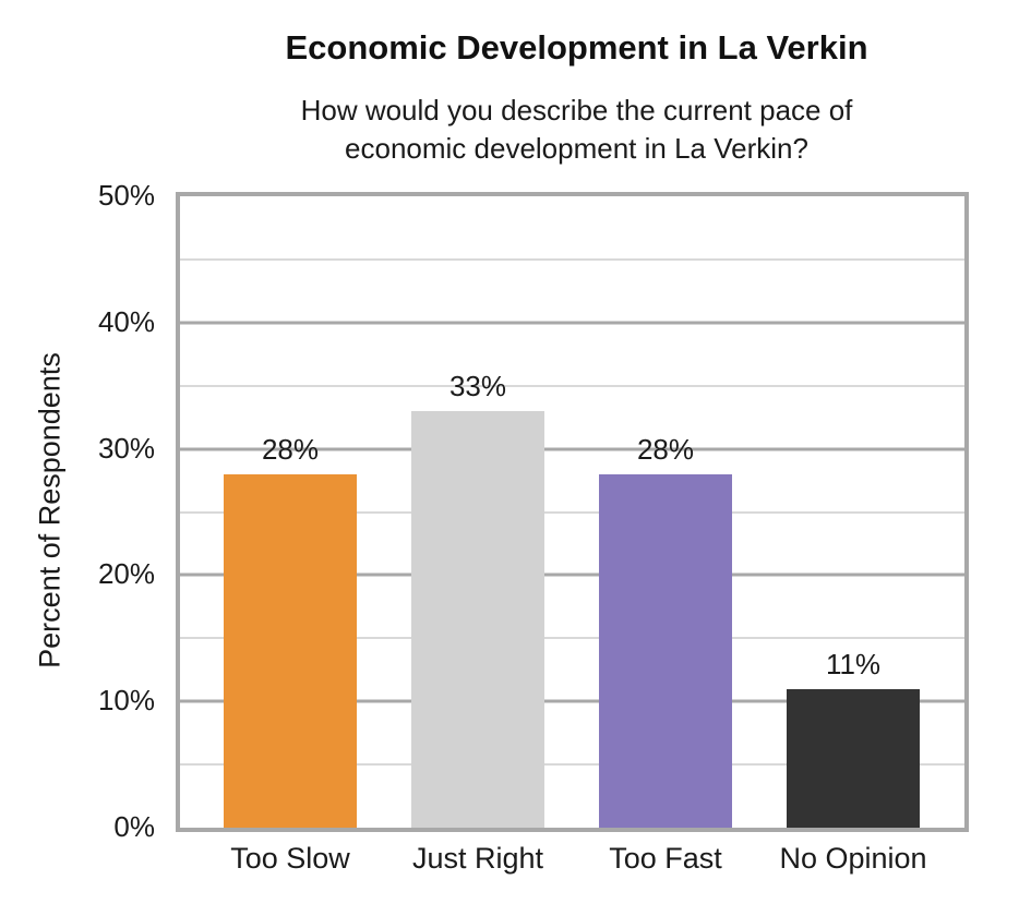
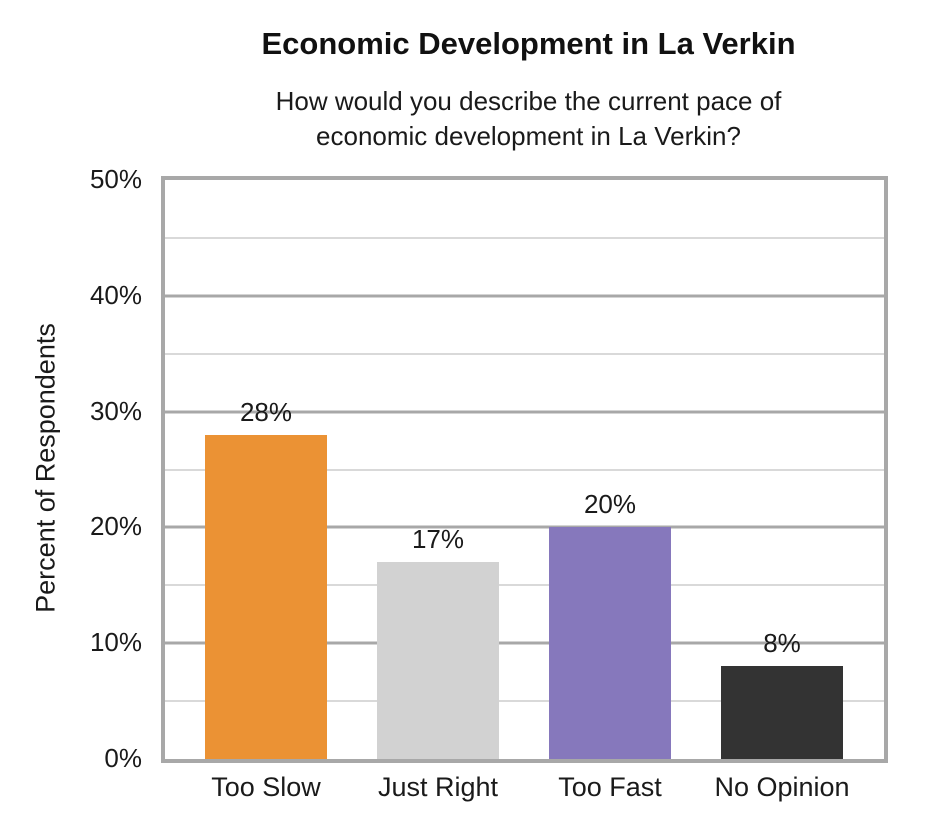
Just Right: 33% -> 17%
Too Fast: 28% -> 20%
No Opinion: 11% -> 8%
